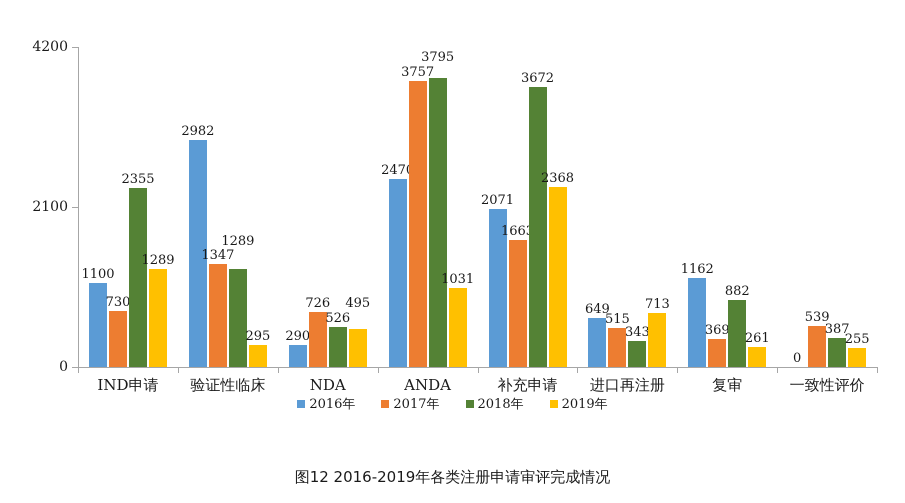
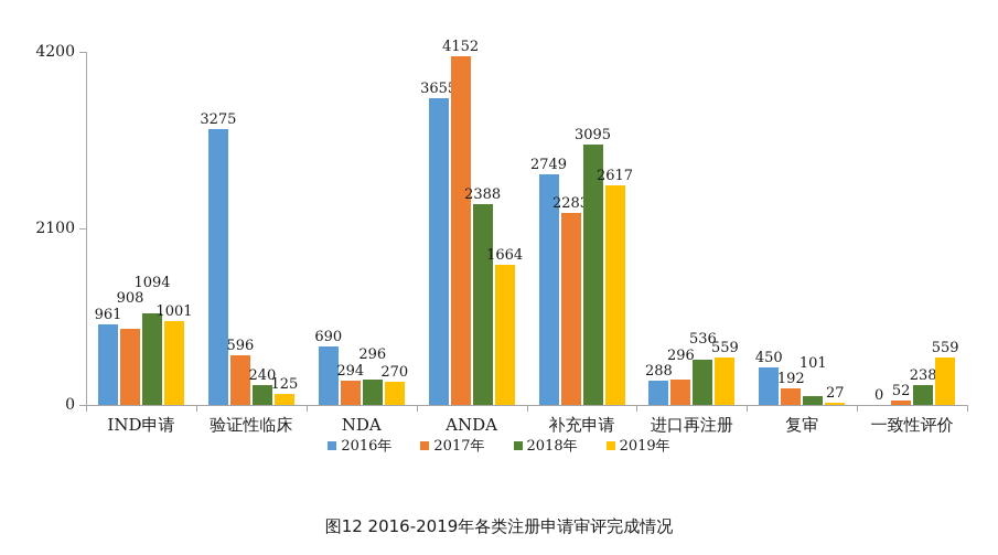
2016年/IND申请: 1100 -> 961
2017年/IND申请: 730 -> 908
2018年/IND申请: 2355 -> 1094
2019年/IND申请: 1289 -> 1001
2016年/验证性临床: 2982 -> 3275
2017年/验证性临床: 1347 -> 596
2018年/验证性临床: 1289 -> 240
2019年/验证性临床: 295 -> 125
2016年/NDA: 290 -> 690
2017年/NDA: 726 -> 294
2018年/NDA: 526 -> 296
2019年/NDA: 495 -> 270
2016年/ANDA: 2470 -> 3655
2017年/ANDA: 3757 -> 4152
2018年/ANDA: 3795 -> 2388
2019年/ANDA: 1031 -> 1664
2016年/补充申请: 2071 -> 2749
2017年/补充申请: 1663 -> 2283
2018年/补充申请: 3672 -> 3095
2019年/补充申请: 2368 -> 2617
2016年/进口再注册: 649 -> 288
2017年/进口再注册: 515 -> 296
2018年/进口再注册: 343 -> 536
2019年/进口再注册: 713 -> 559
2016年/复审: 1162 -> 450
2017年/复审: 369 -> 192
2018年/复审: 882 -> 101
2019年/复审: 261 -> 27
2017年/一致性评价: 539 -> 52
2018年/一致性评价: 387 -> 238
2019年/一致性评价: 255 -> 559
